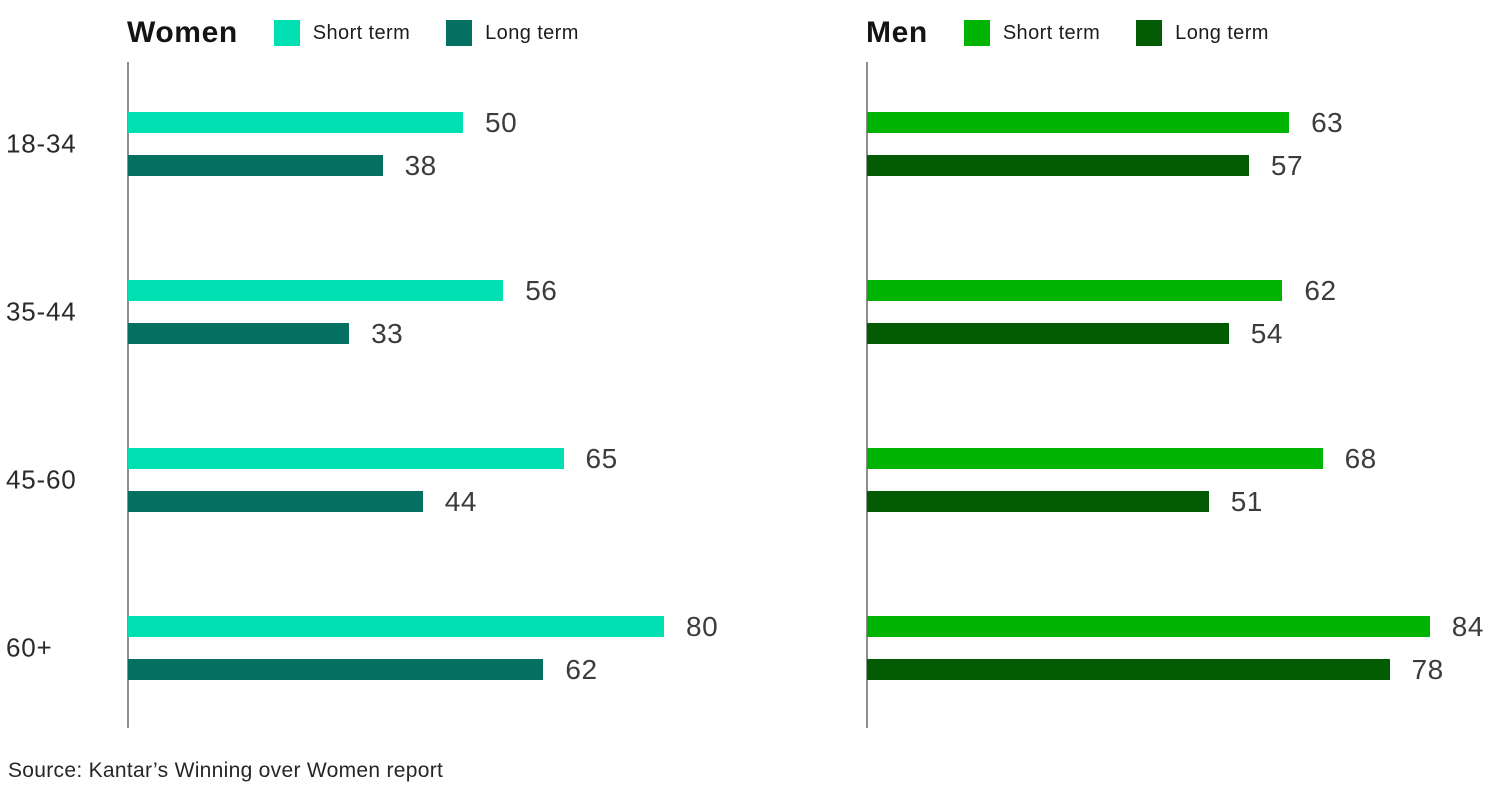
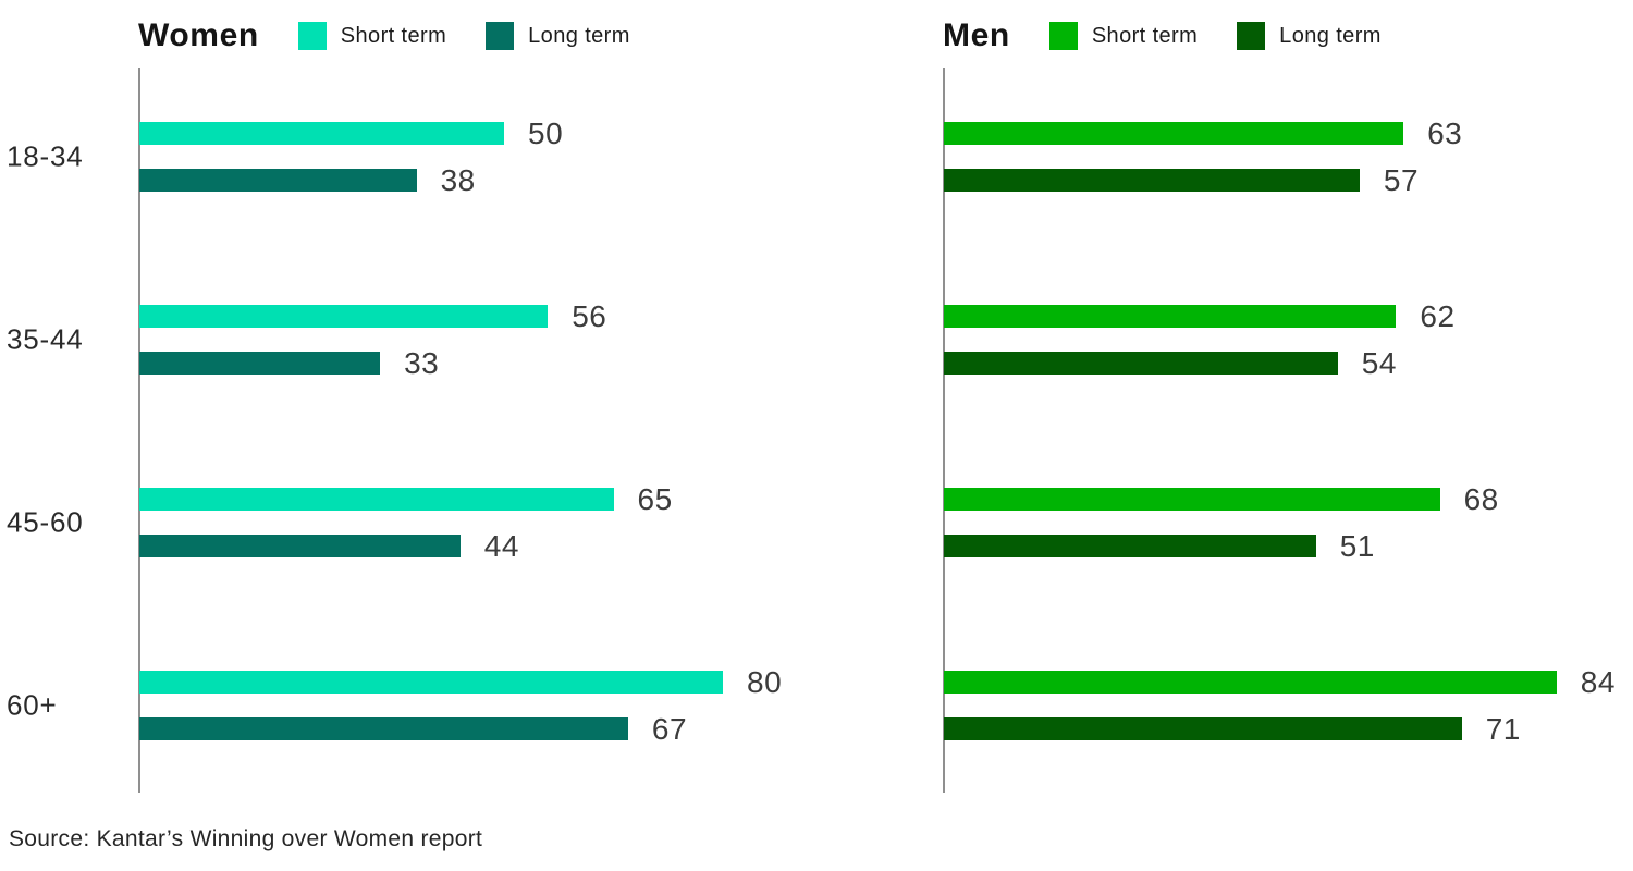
Women/Long term/60+: 62 -> 67
Men/Long term/60+: 78 -> 71
